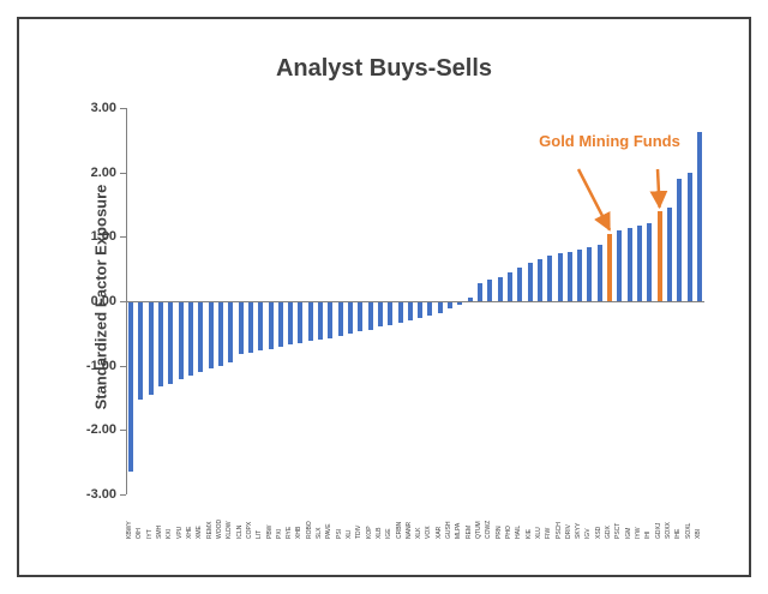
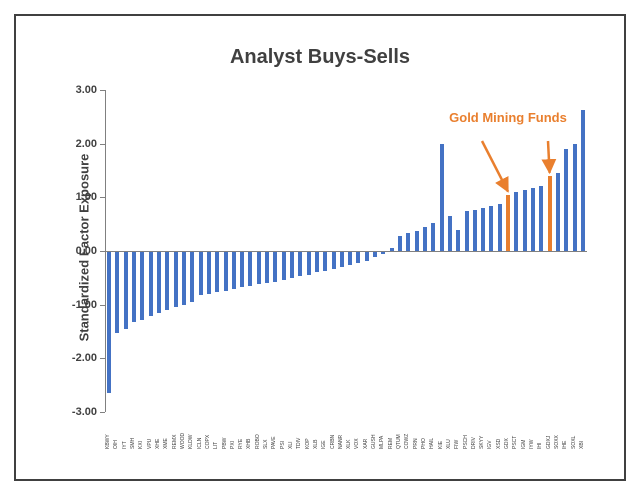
KIE: 0.6 -> 2.0
FIW: 0.7 -> 0.4
